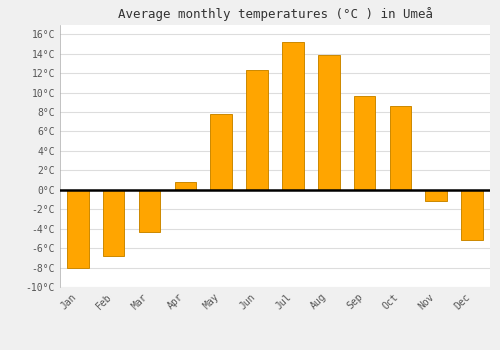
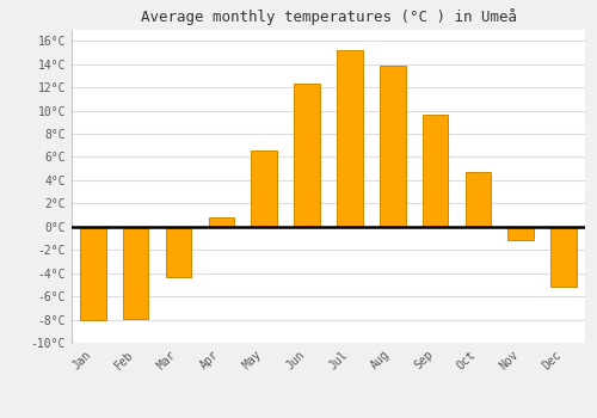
Feb: -6.8°C -> -7.9°C
May: 7.8°C -> 6.6°C
Oct: 8.6°C -> 4.7°C
